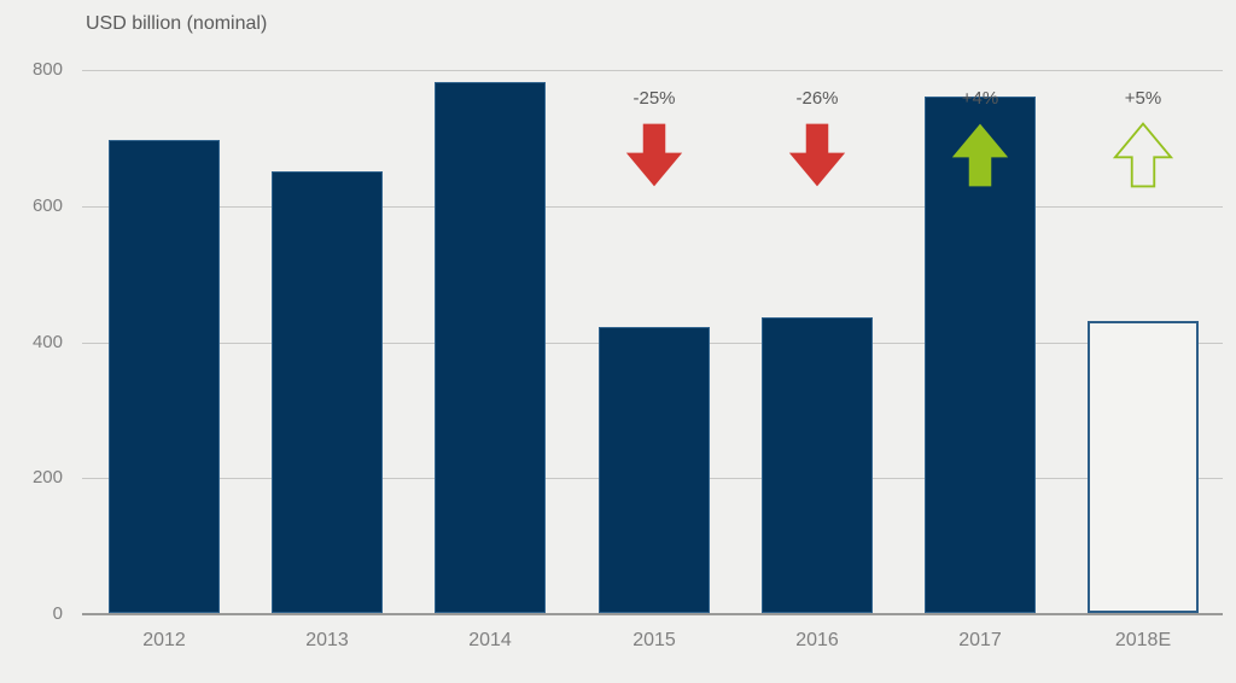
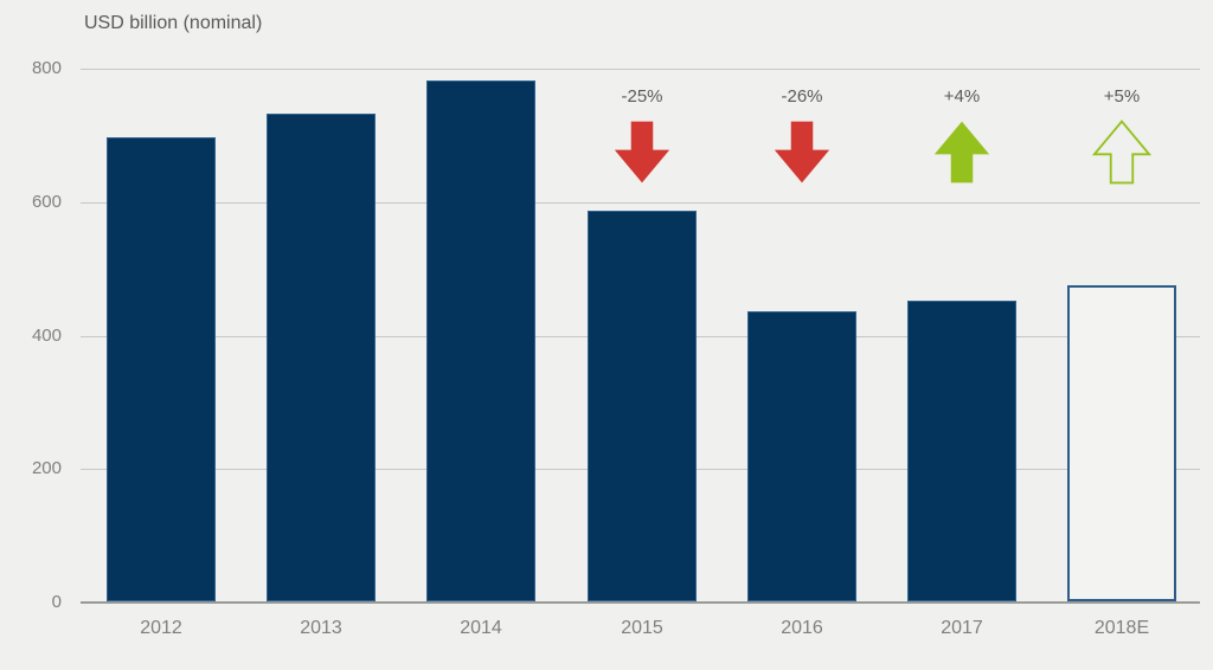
2013: 650 -> 730
2015: 420 -> 580
2017: 760 -> 450
2018E: 430 -> 470
